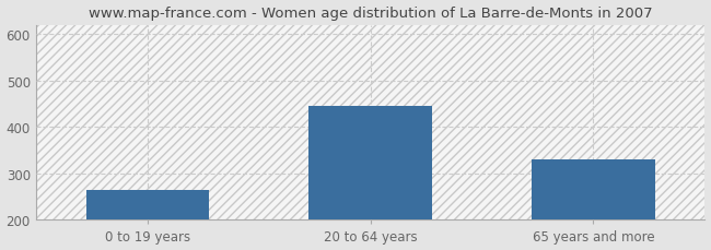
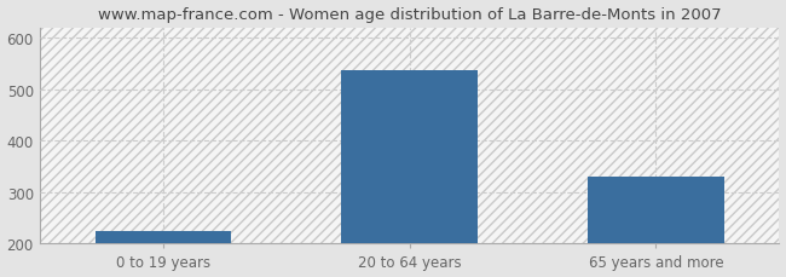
0 to 19 years: 265 -> 224
20 to 64 years: 445 -> 537
